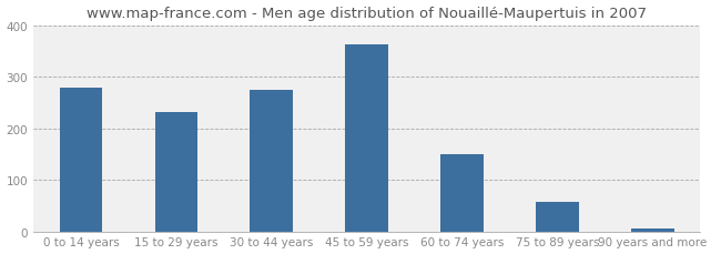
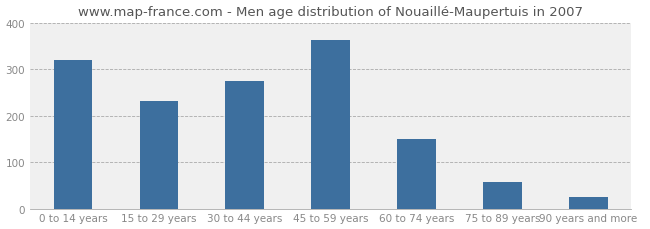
0 to 14 years: 280 -> 320
90 years and more: 5 -> 25
